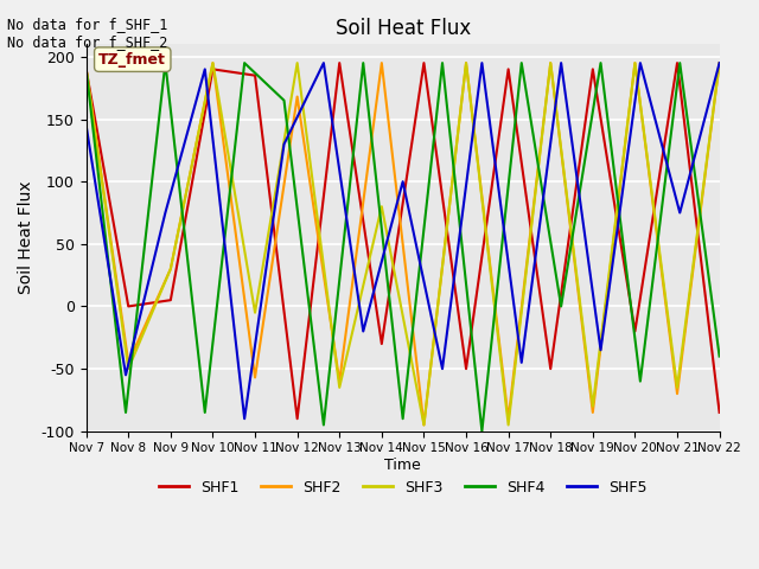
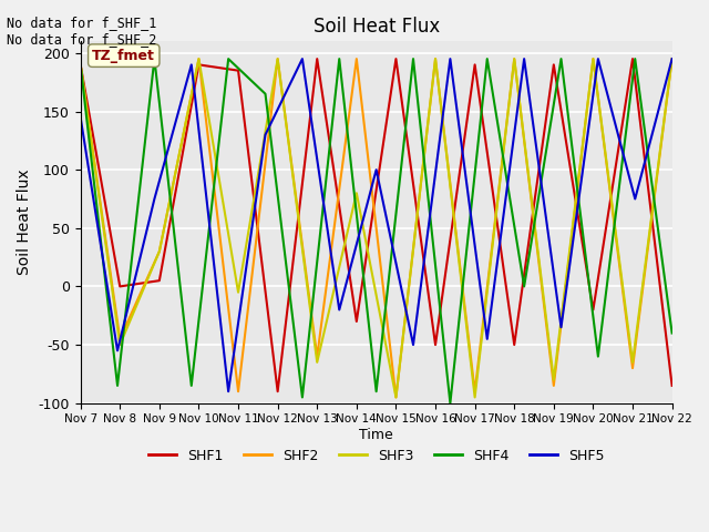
SHF2/Nov 11: -57 -> -90
SHF2/Nov 12: 168 -> 195
